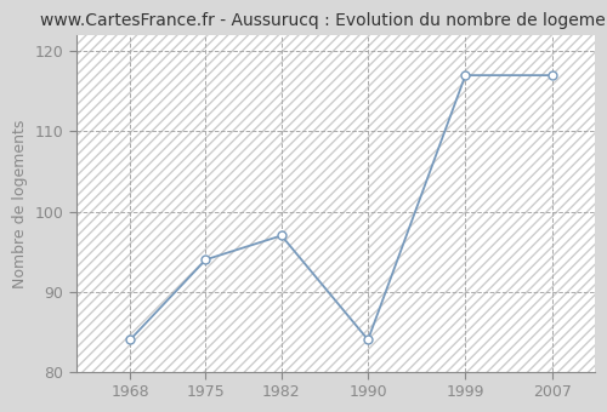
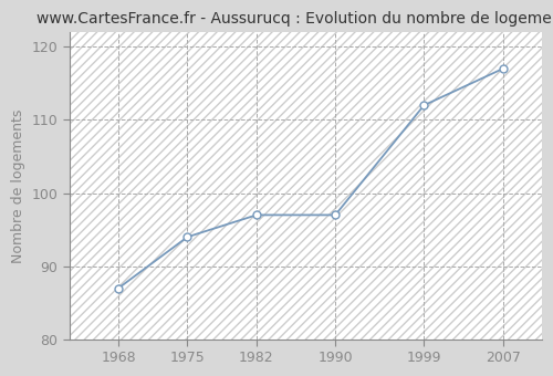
1968: 84 -> 87
1990: 84 -> 97
1999: 117 -> 112
